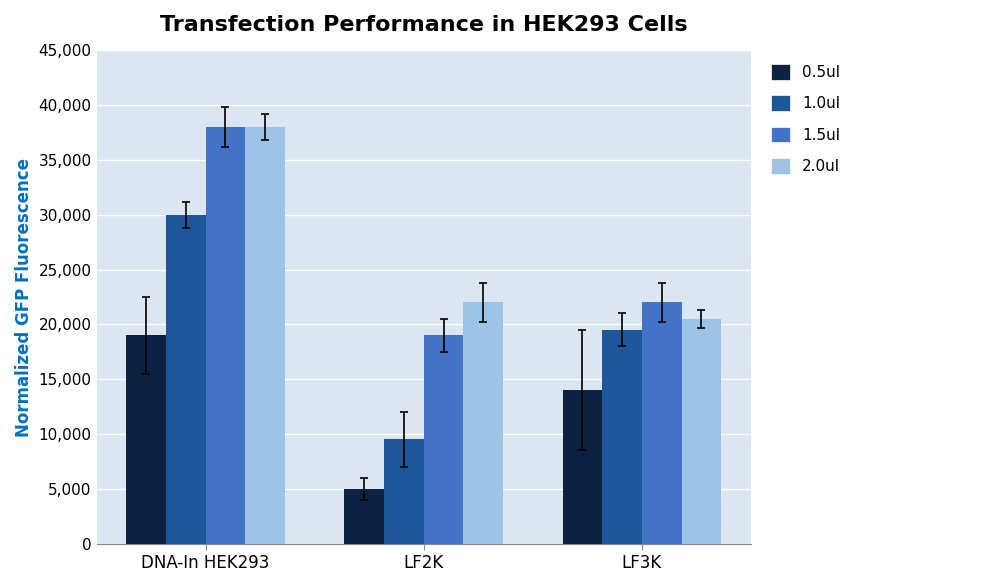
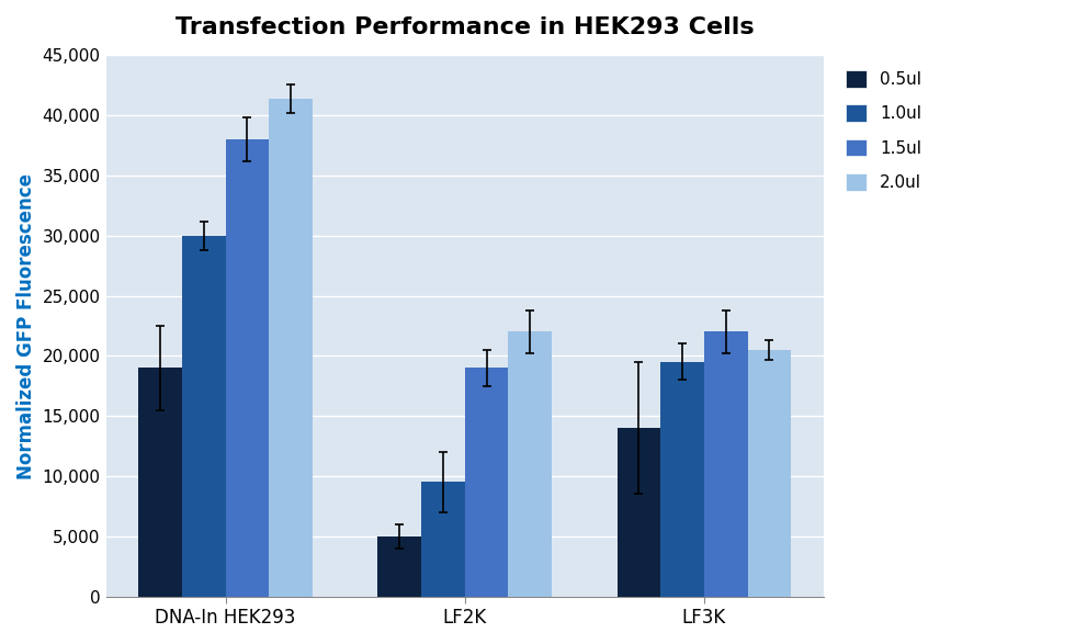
2.0ul/DNA-In HEK293: 38,000 -> 41,400
